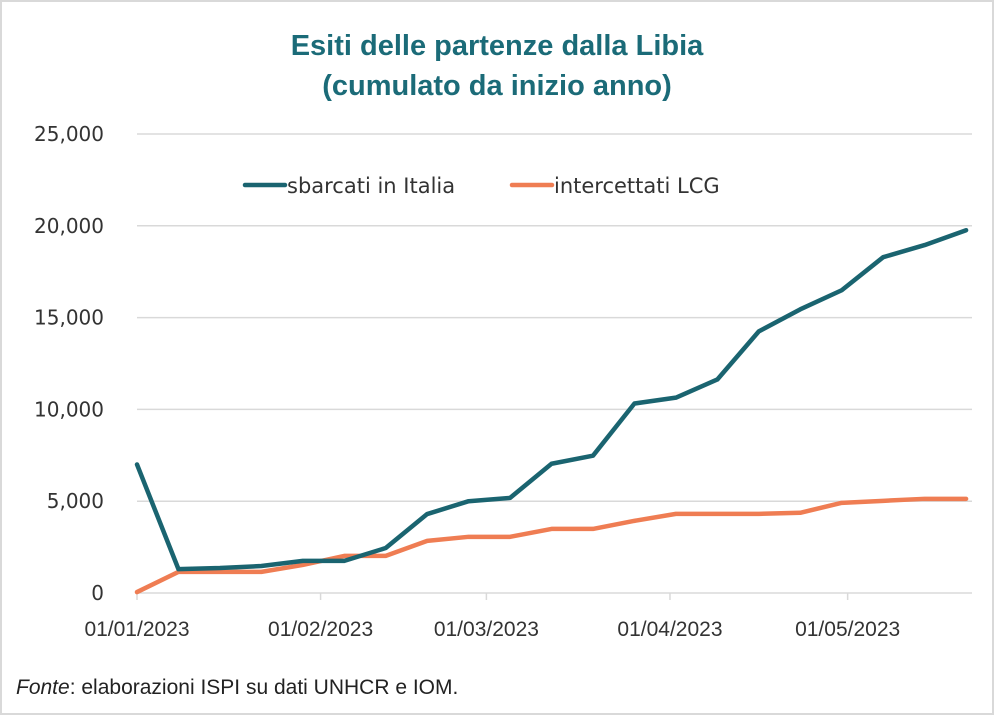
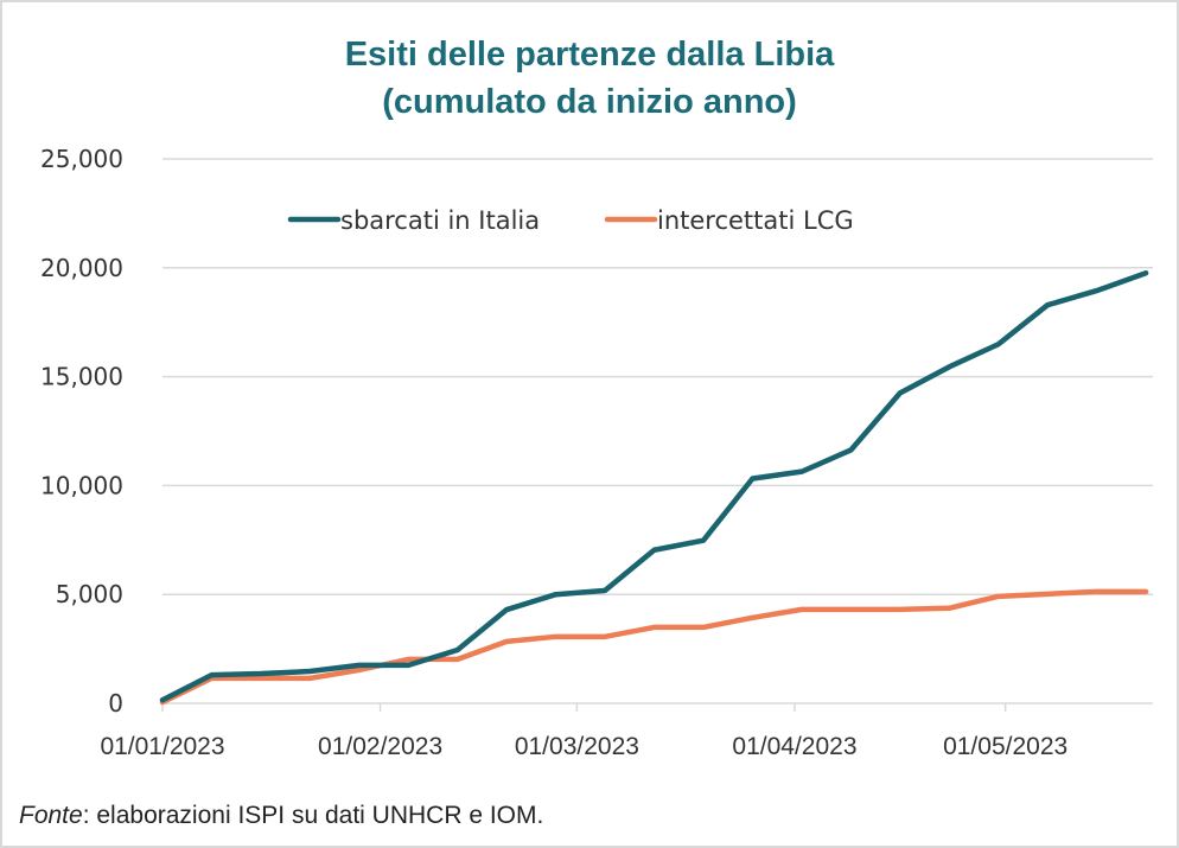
sbarcati in Italia/01/01/2023: 7000 -> 200
